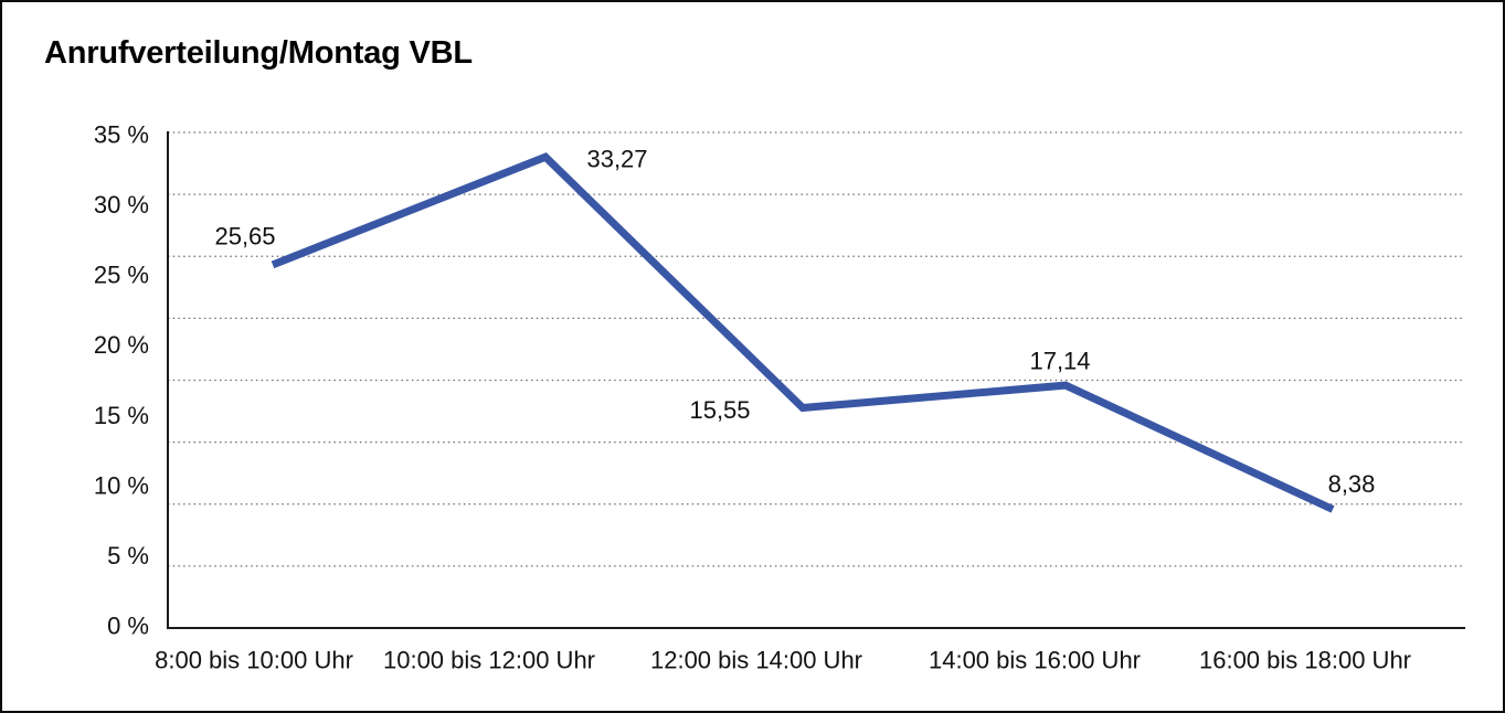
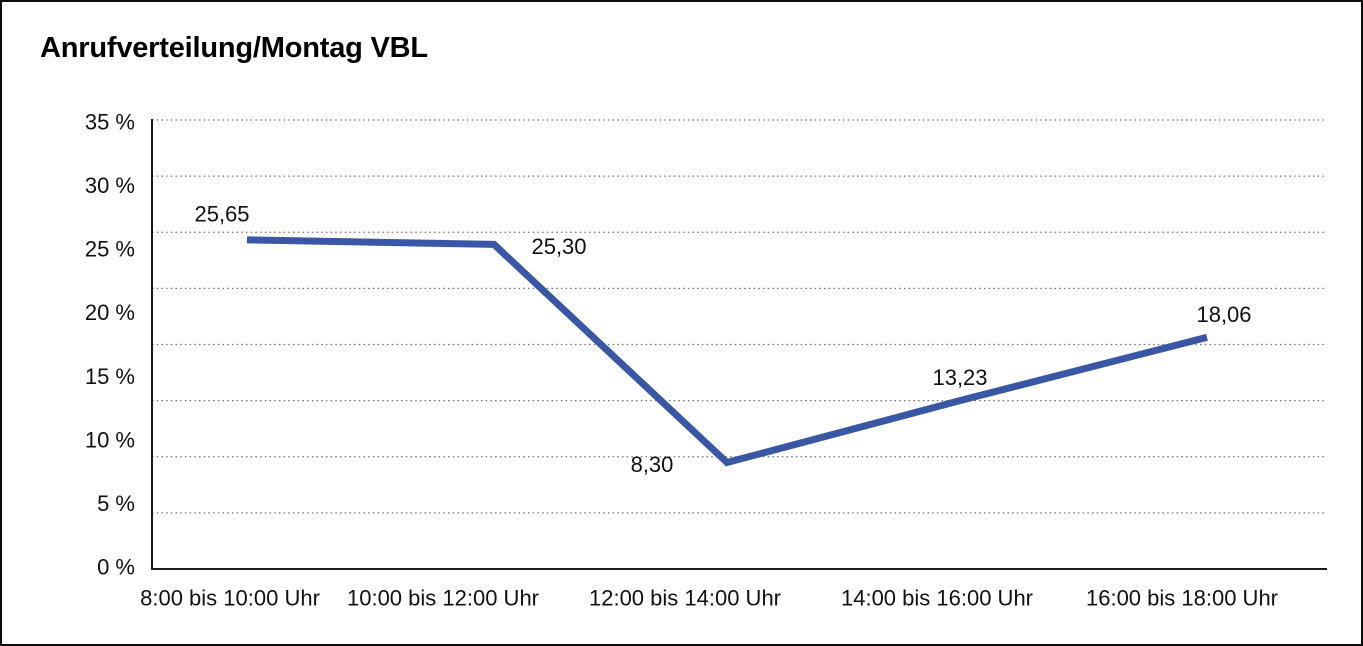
10:00 bis 12:00 Uhr: 33,27 -> 25,30
12:00 bis 14:00 Uhr: 15,55 -> 8,30
14:00 bis 16:00 Uhr: 17,14 -> 13,23
16:00 bis 18:00 Uhr: 8,38 -> 18,06
